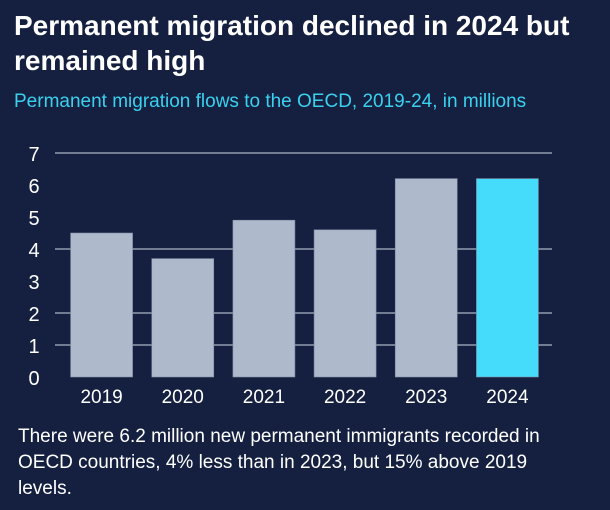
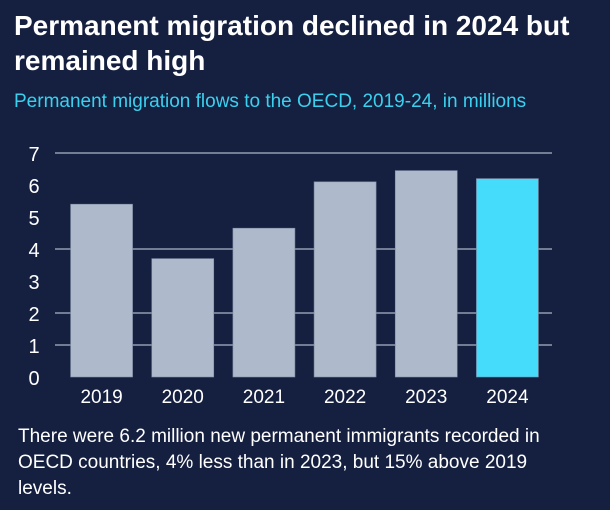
2019: 4.5 -> 5.4
2021: 4.9 -> 4.7
2022: 4.6 -> 6.1
2023: 6.2 -> 6.5
